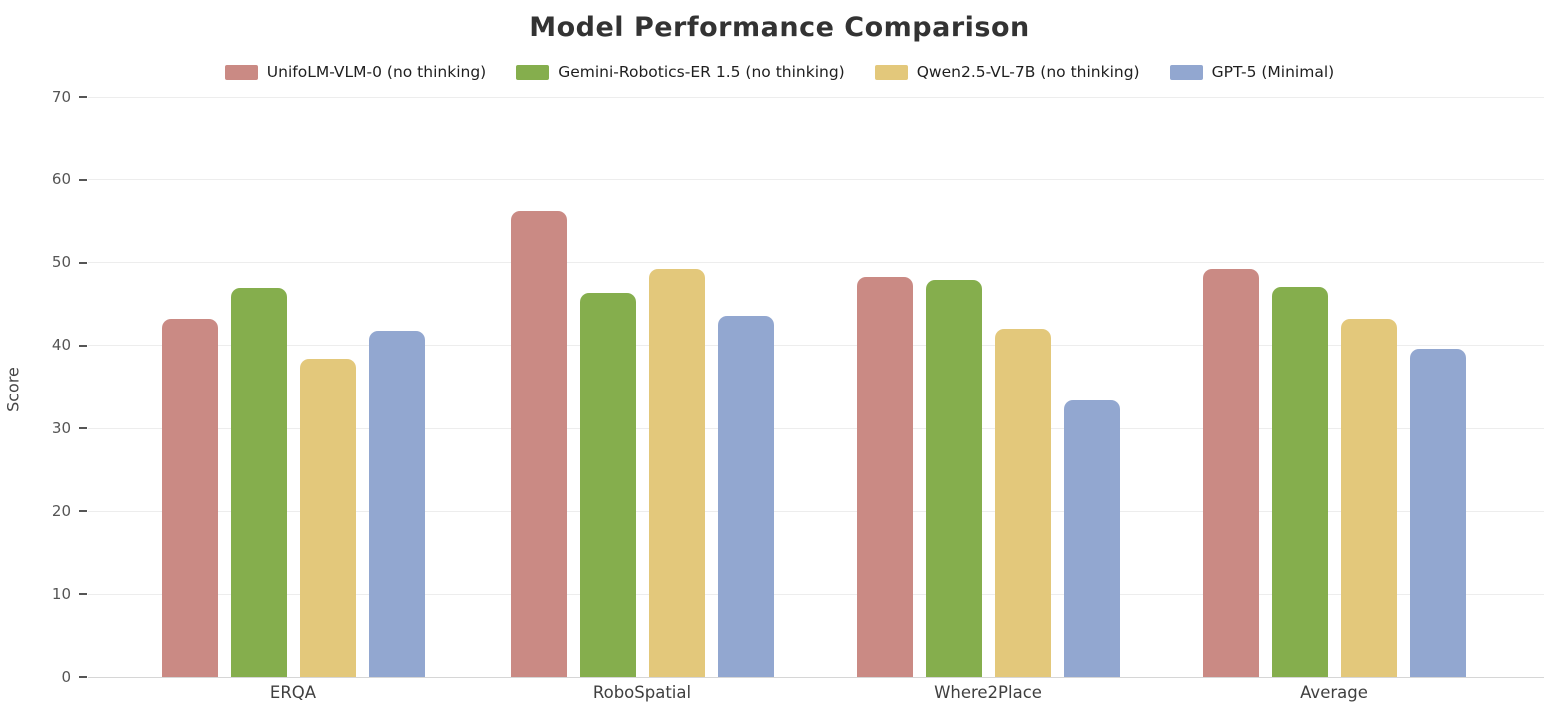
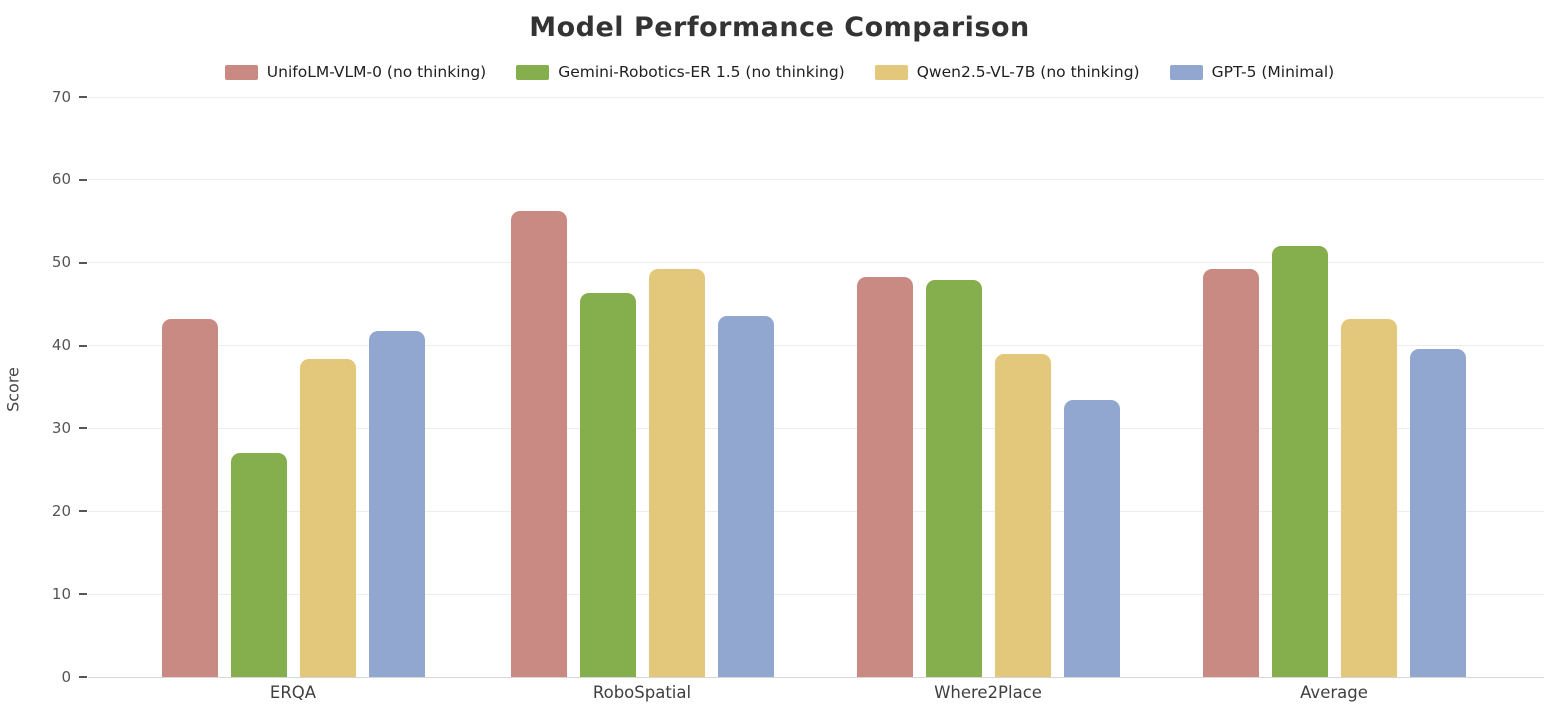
Gemini-Robotics-ER 1.5 (no thinking)/ERQA: 47 -> 27
Qwen2.5-VL-7B (no thinking)/Where2Place: 42 -> 39
Gemini-Robotics-ER 1.5 (no thinking)/Average: 47 -> 52
